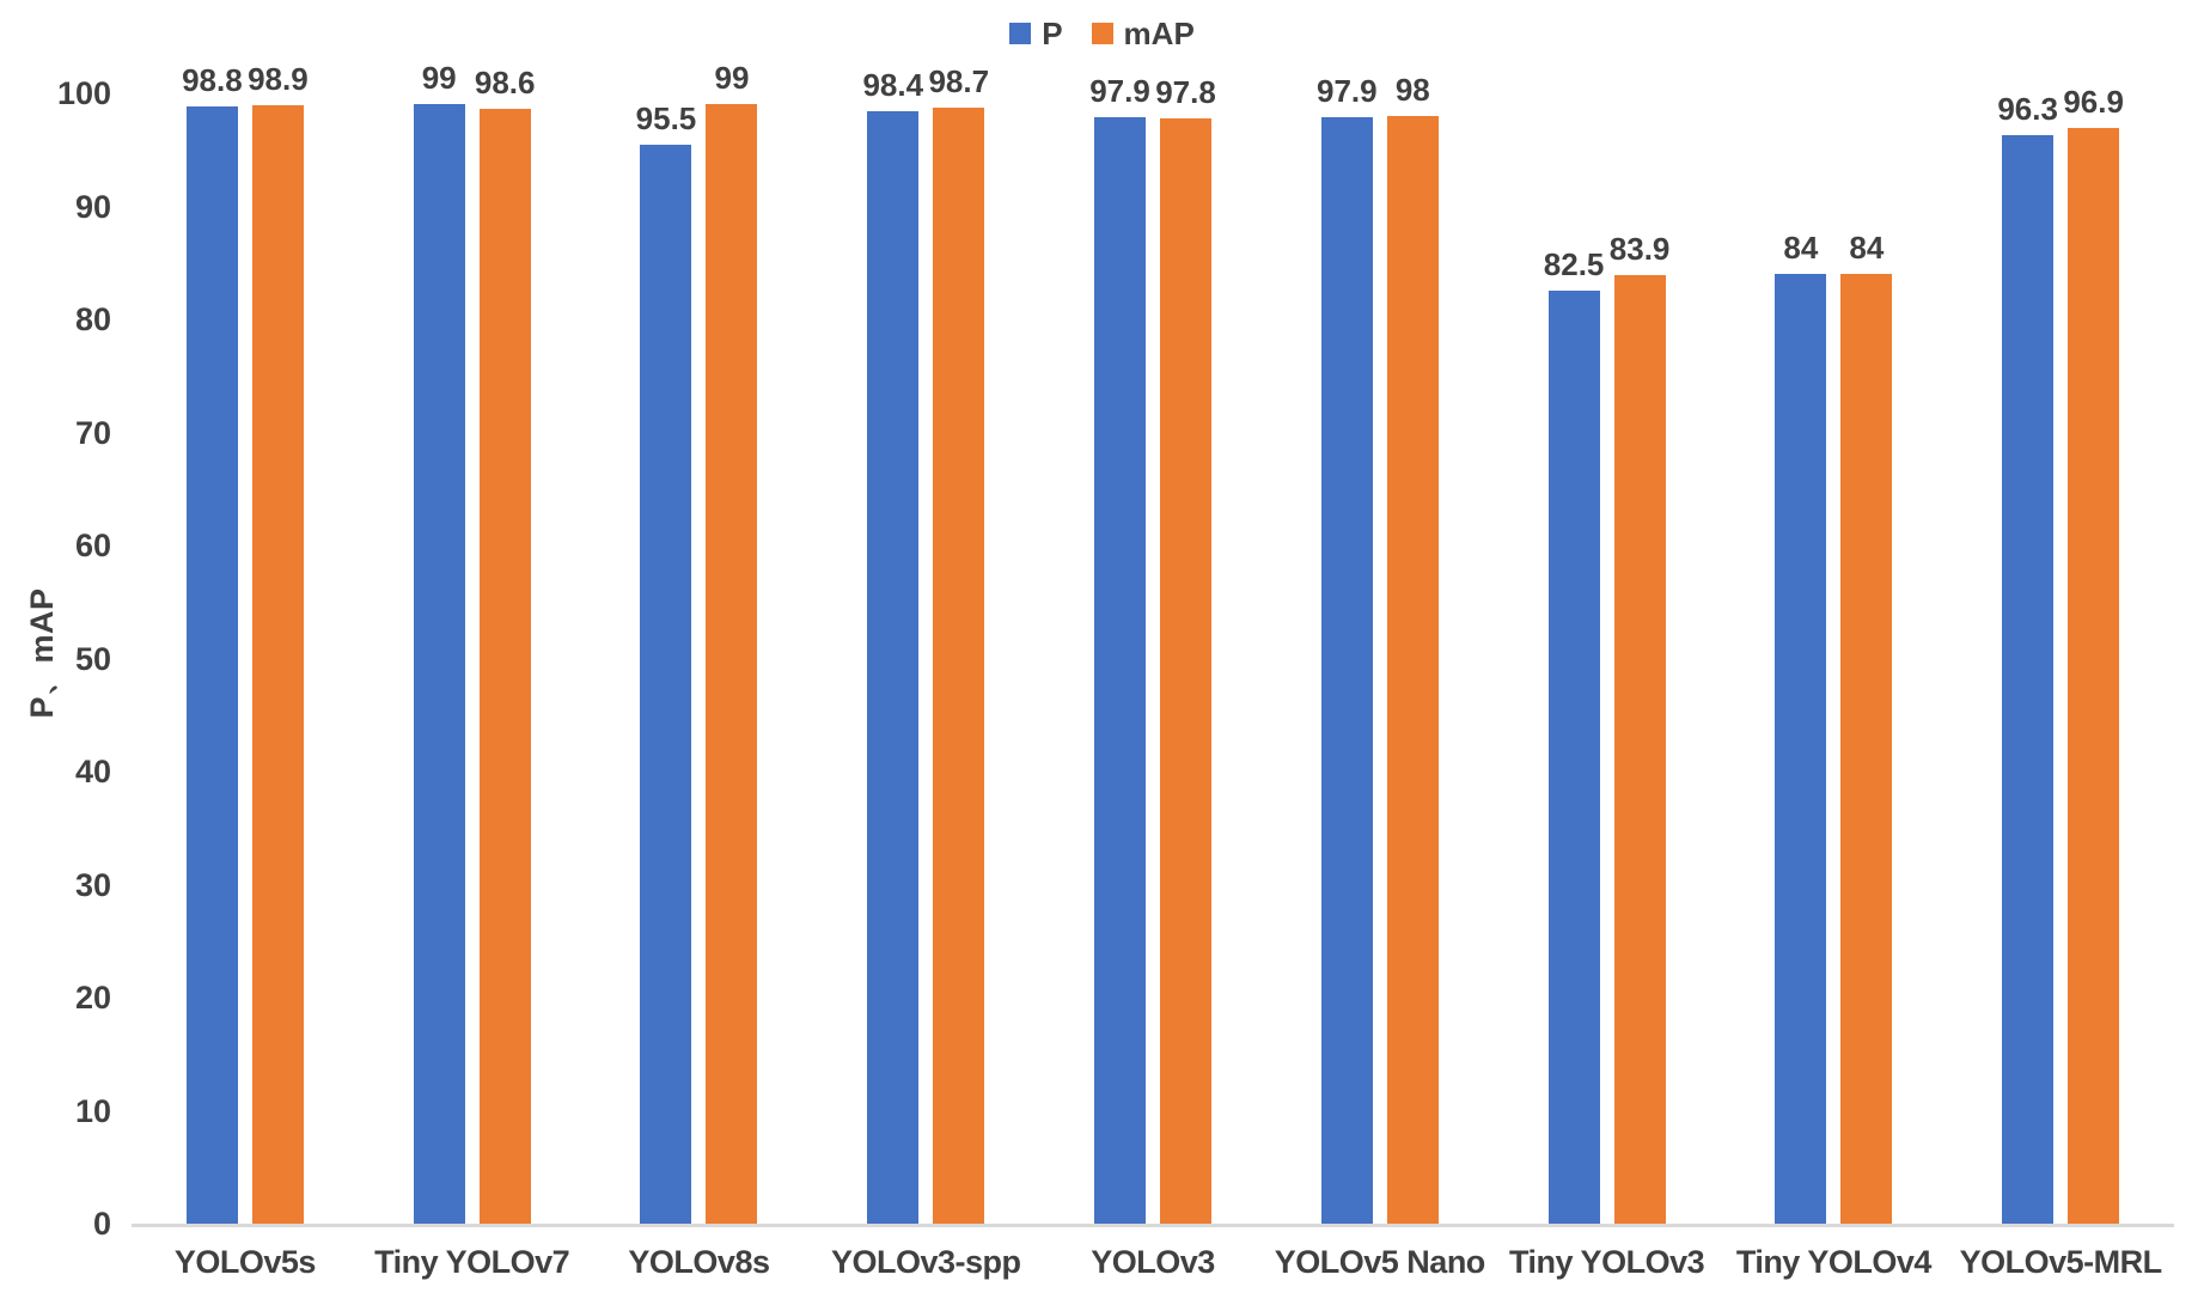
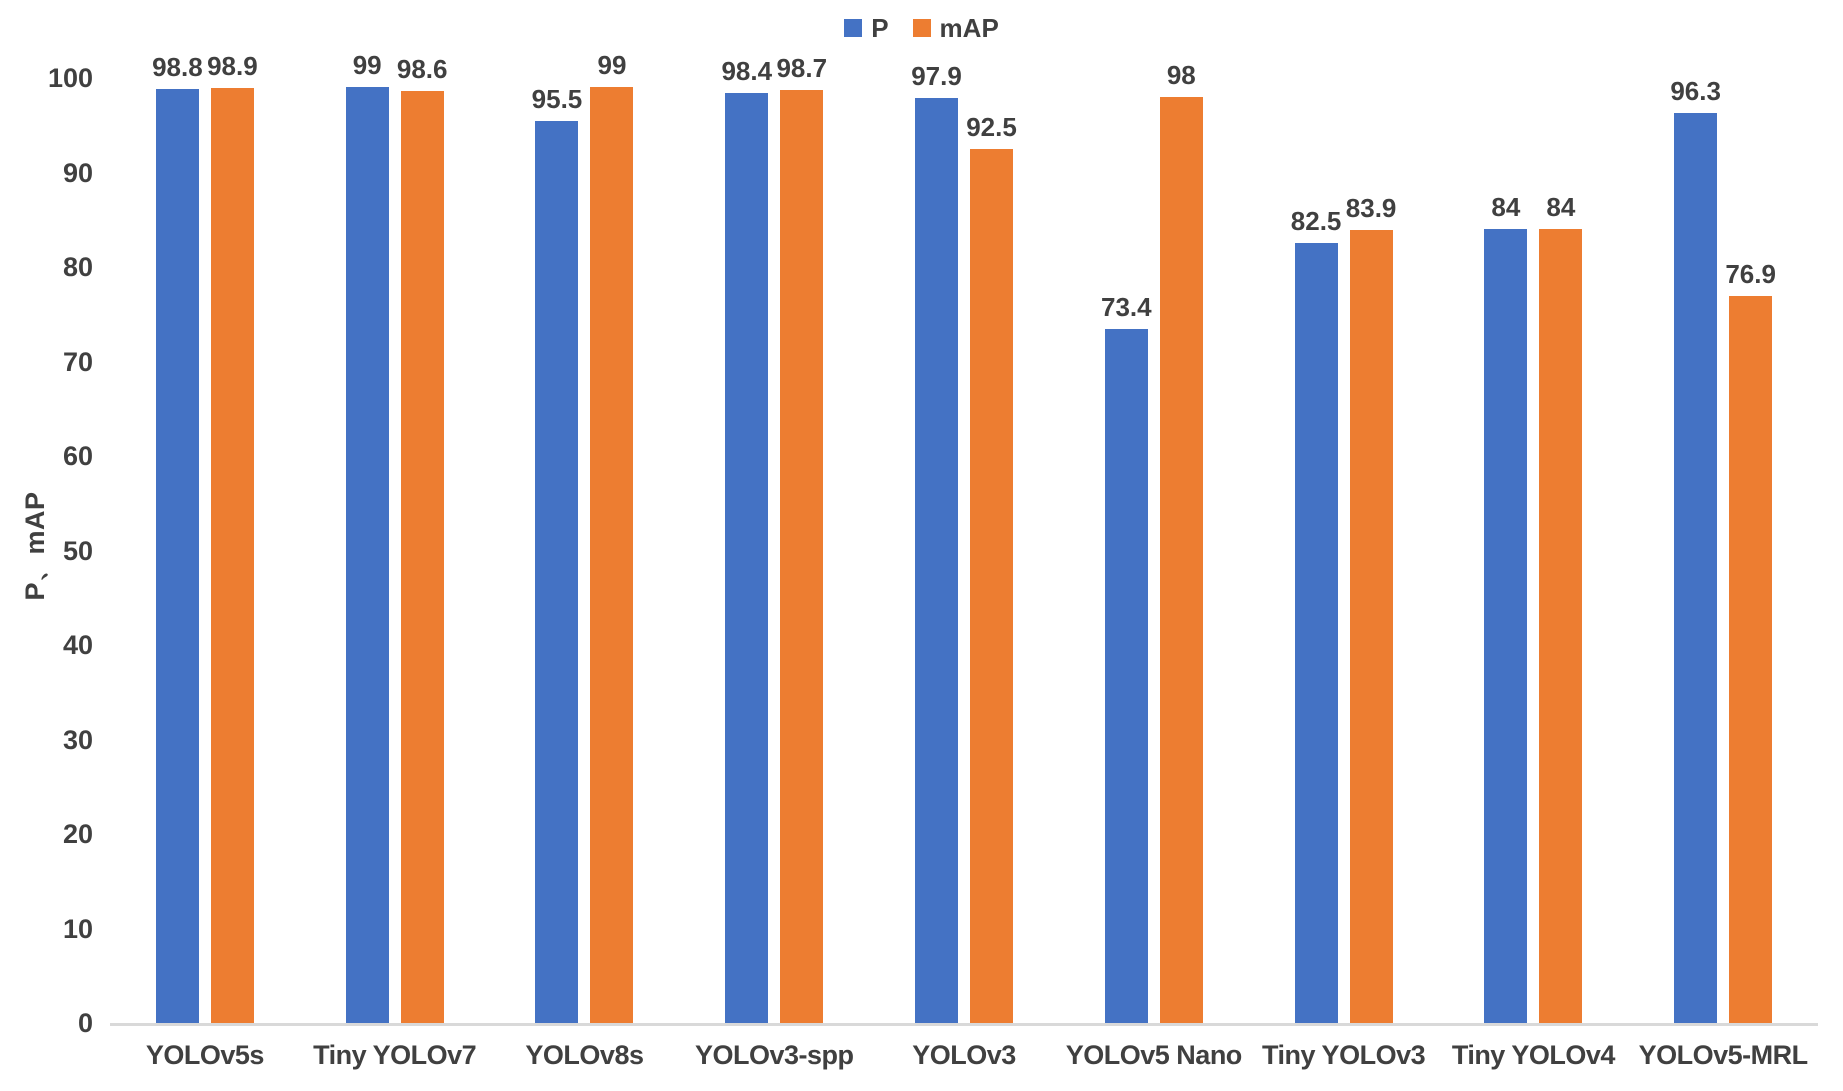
mAP/YOLOv3: 97.8 -> 92.5
P/YOLOv5 Nano: 97.9 -> 73.4
mAP/YOLOv5-MRL: 96.9 -> 76.9
